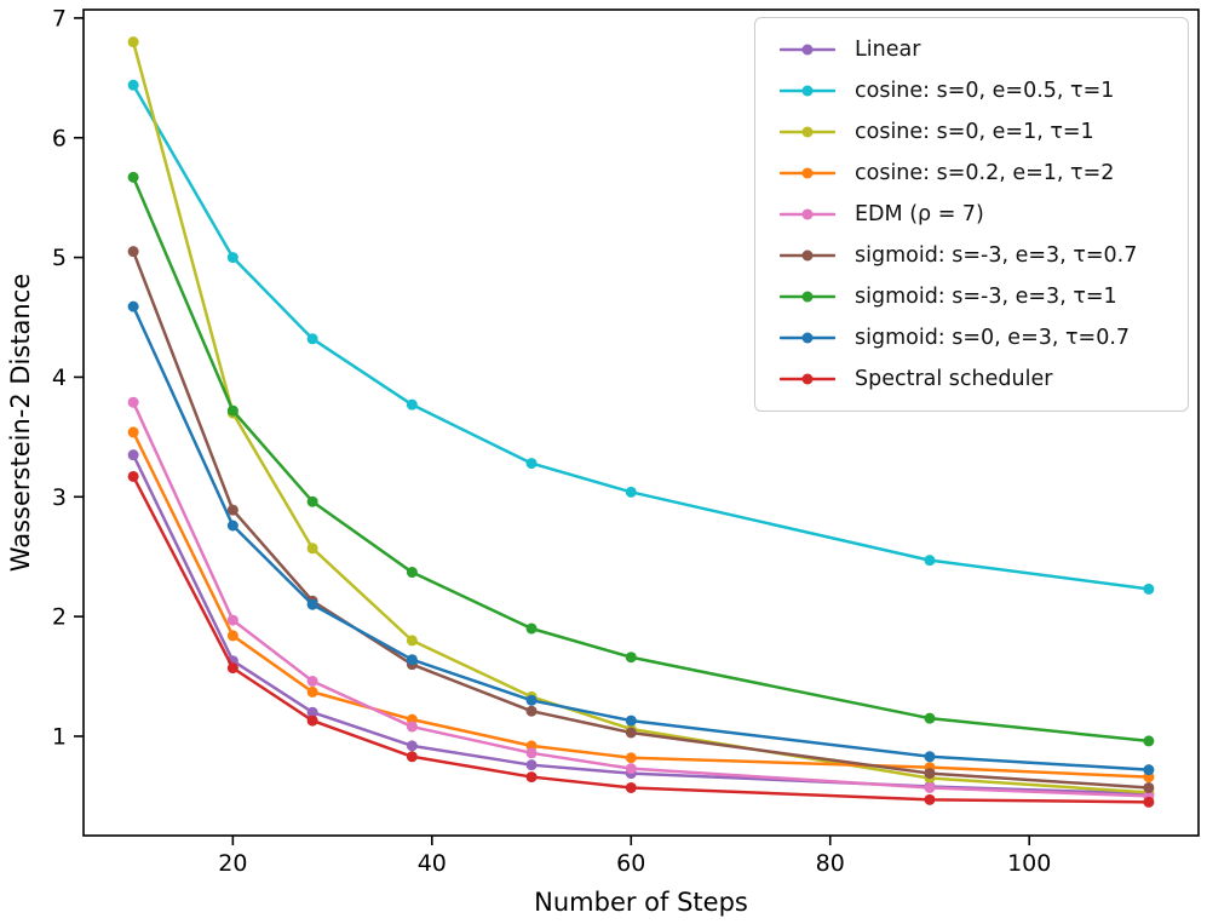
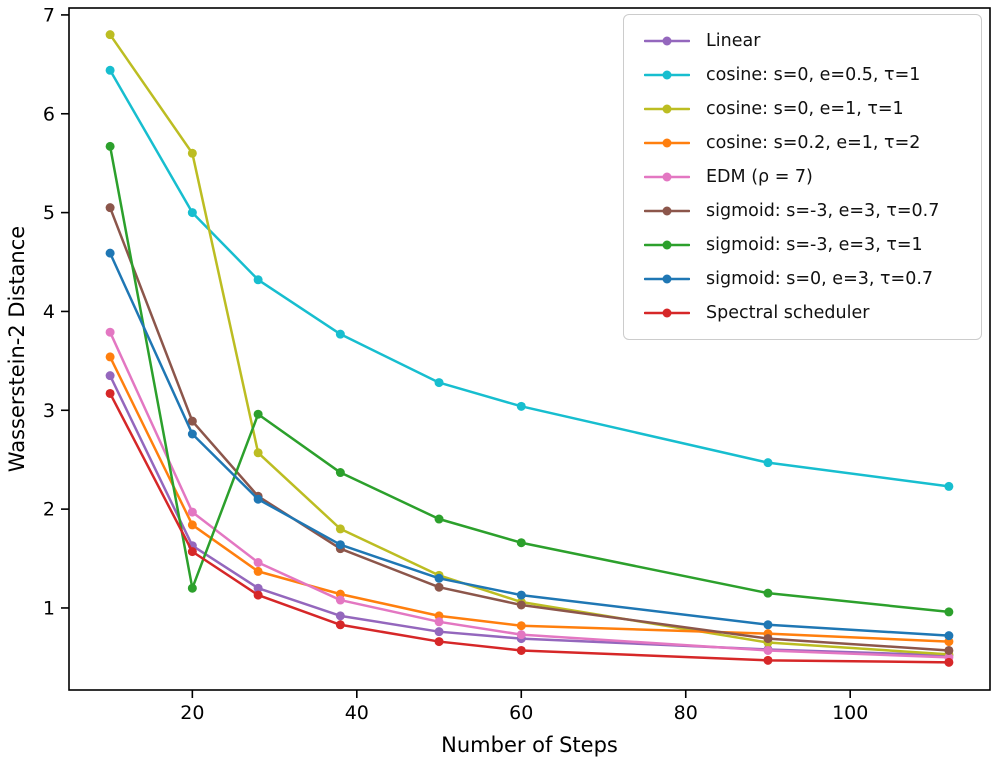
cosine: s=0, e=1, τ=1/20: 3.7 -> 5.6
sigmoid: s=-3, e=3, τ=1/20: 3.7 -> 1.2
